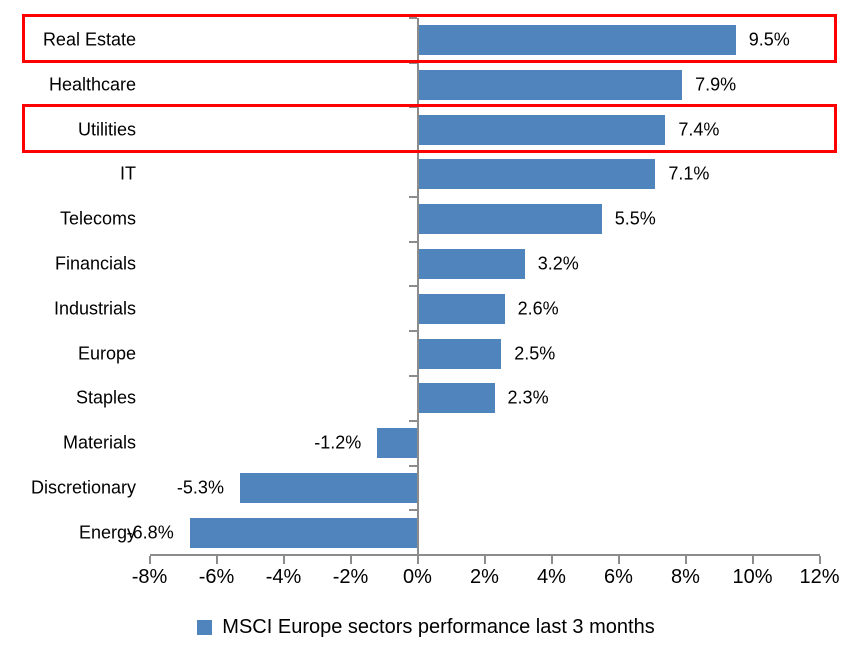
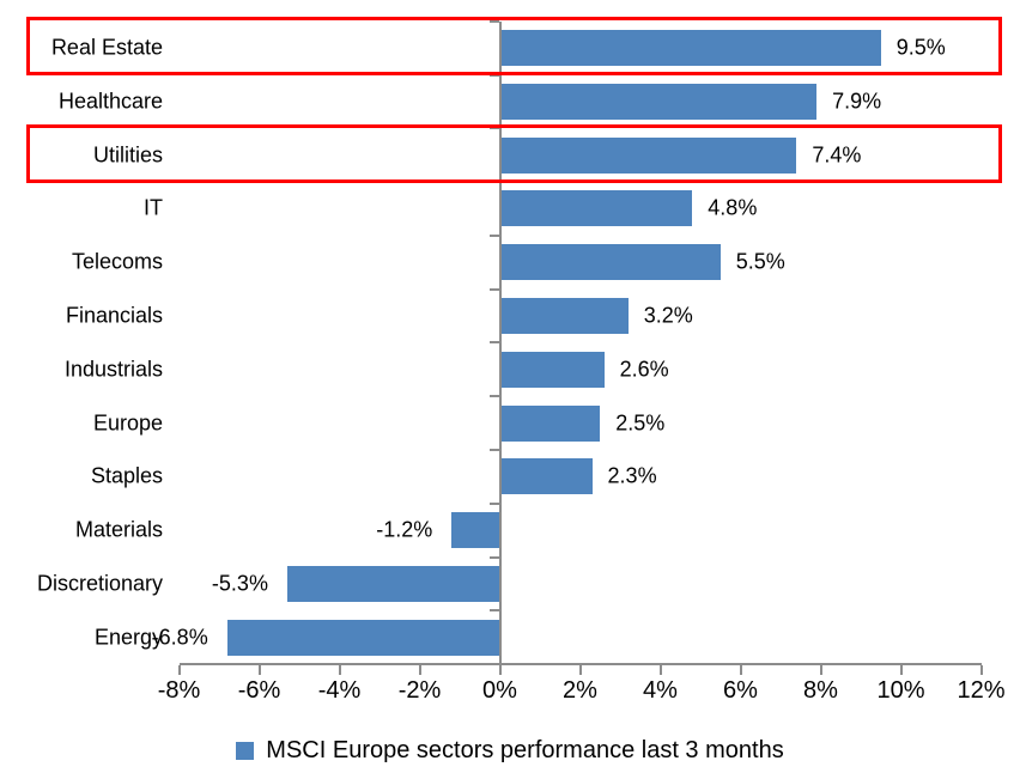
IT: 7.1% -> 4.8%
